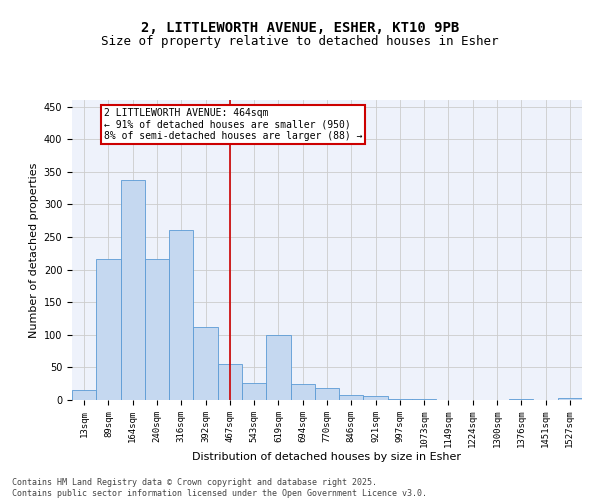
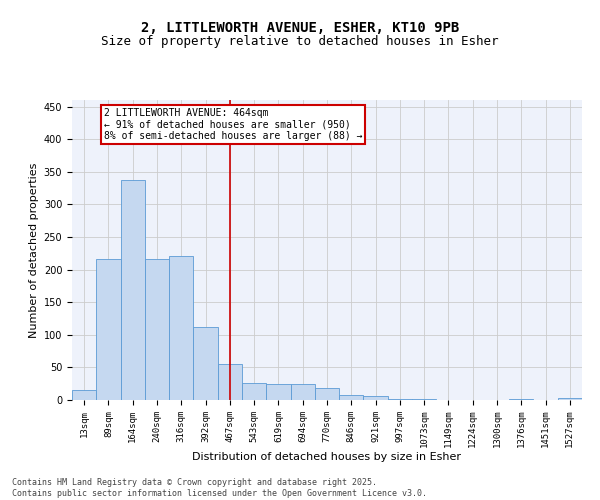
316sqm: 260 -> 221
619sqm: 100 -> 25
